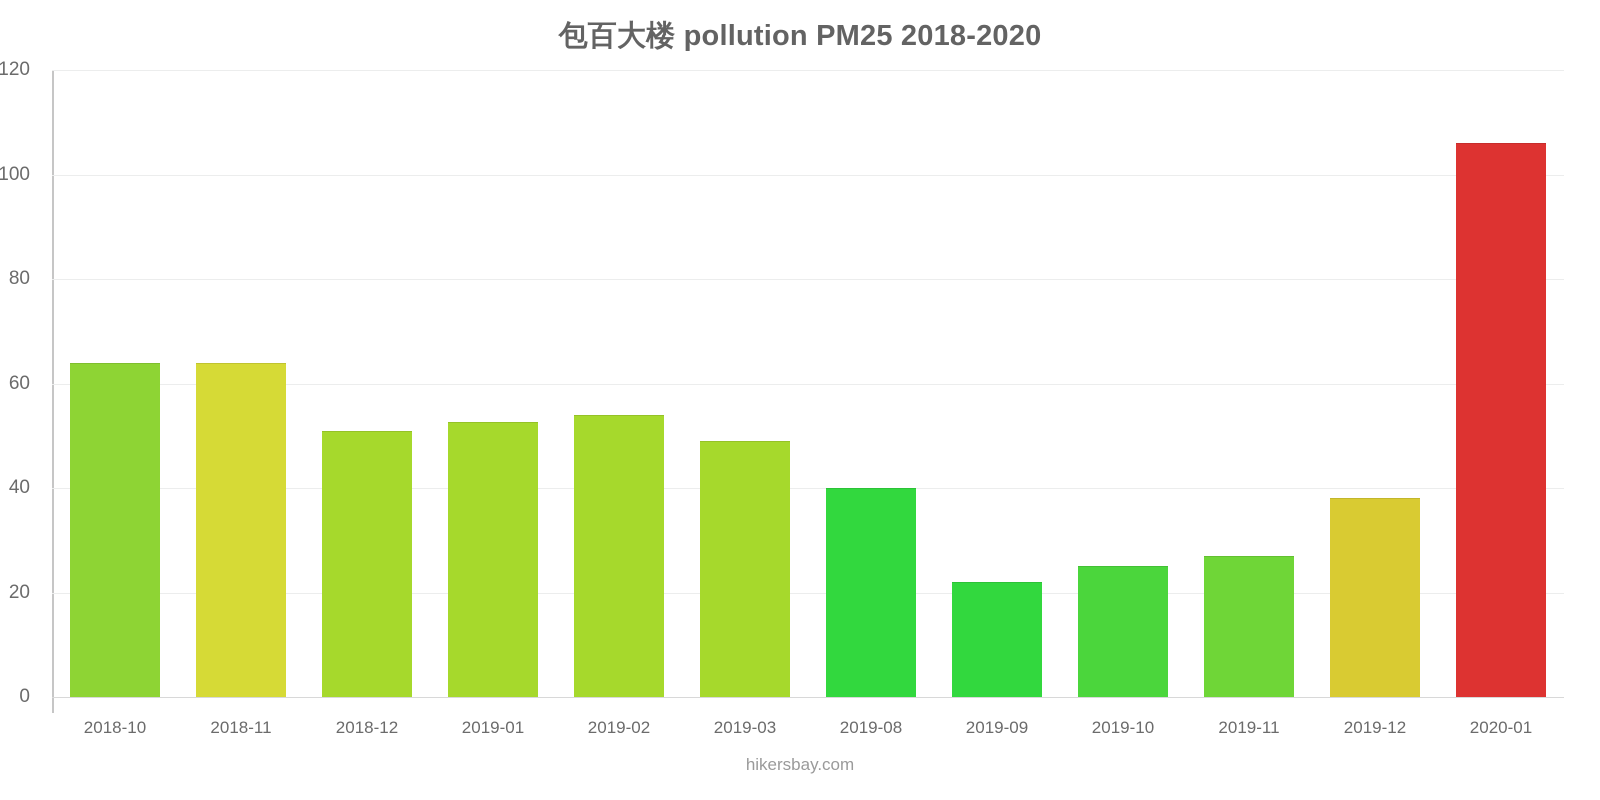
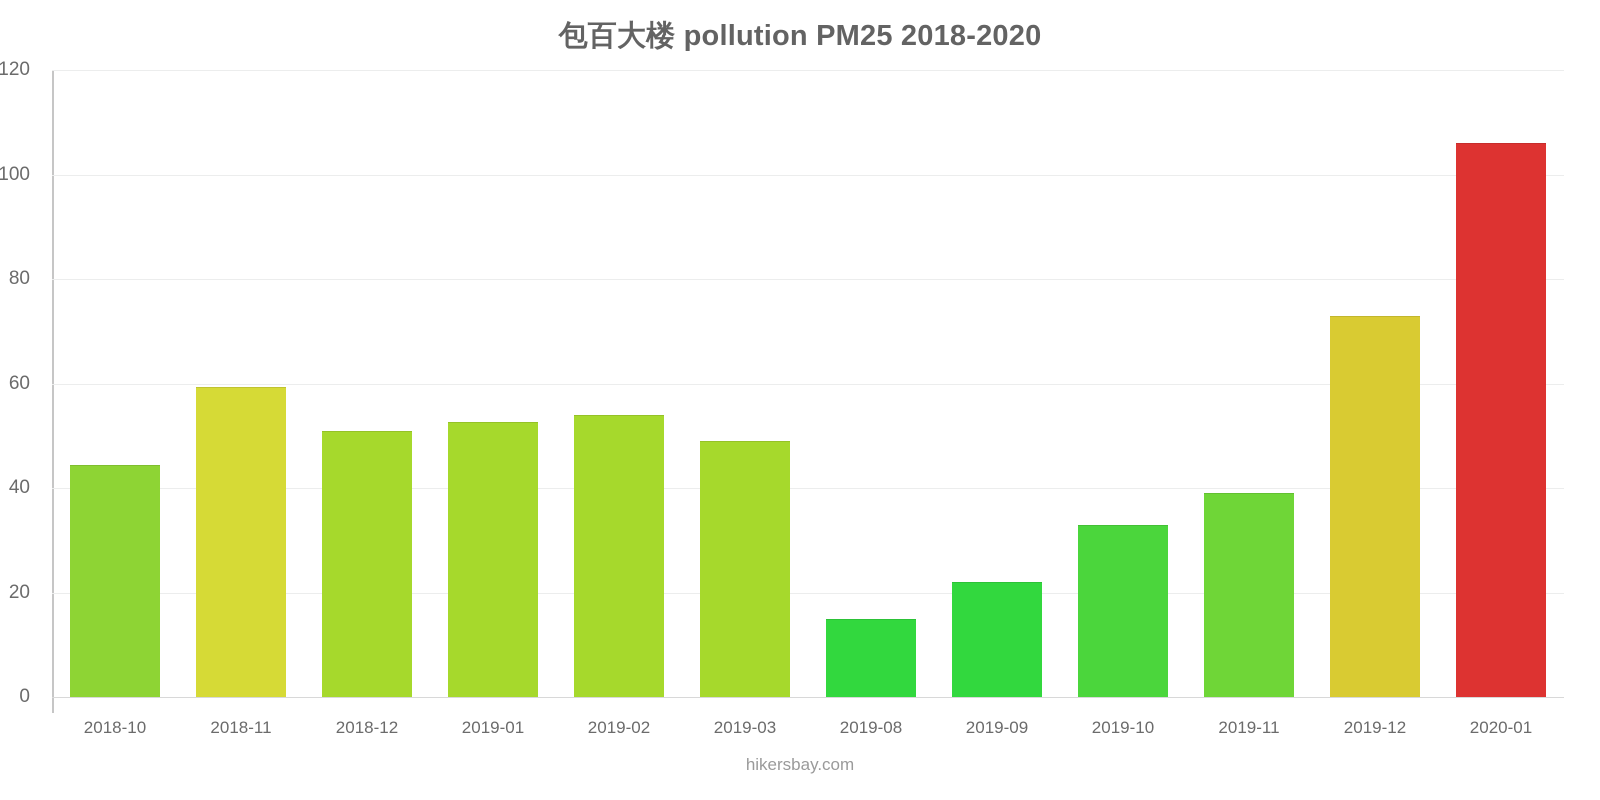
2018-10: 64 -> 44
2018-11: 64 -> 59
2019-08: 40 -> 15
2019-10: 25 -> 33
2019-11: 27 -> 39
2019-12: 38 -> 73
